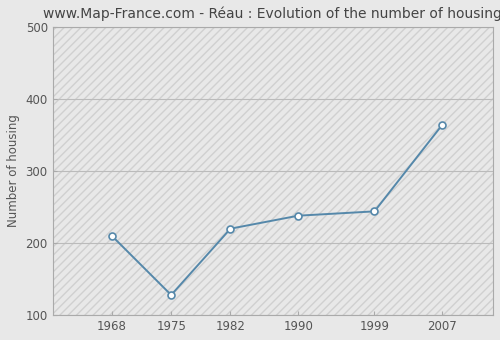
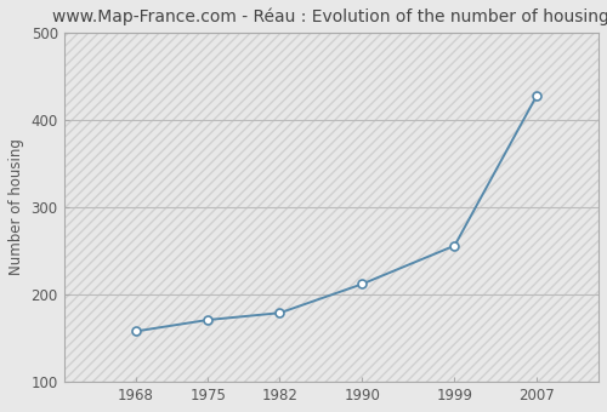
1968: 210 -> 158
1975: 128 -> 171
1982: 220 -> 179
1990: 238 -> 212
1999: 244 -> 256
2007: 364 -> 428
